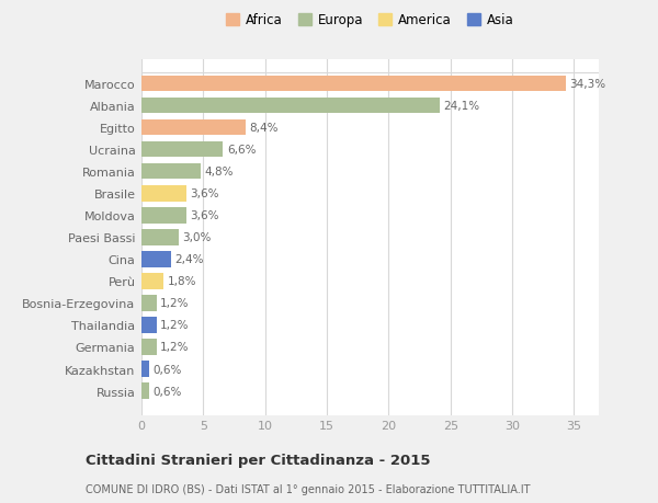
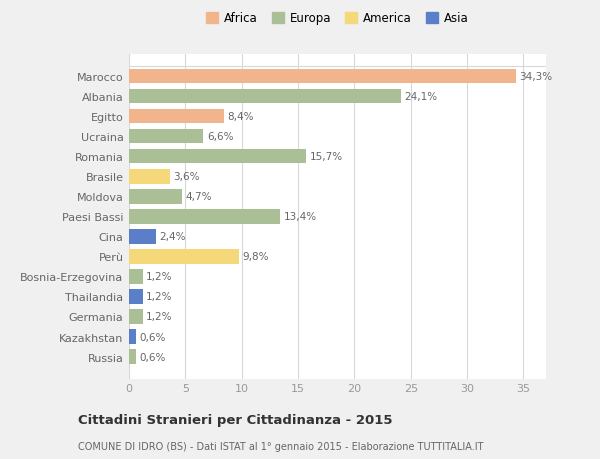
Romania: 4,8% -> 15,7%
Moldova: 3,6% -> 4,7%
Paesi Bassi: 3,0% -> 13,4%
Perù: 1,8% -> 9,8%
